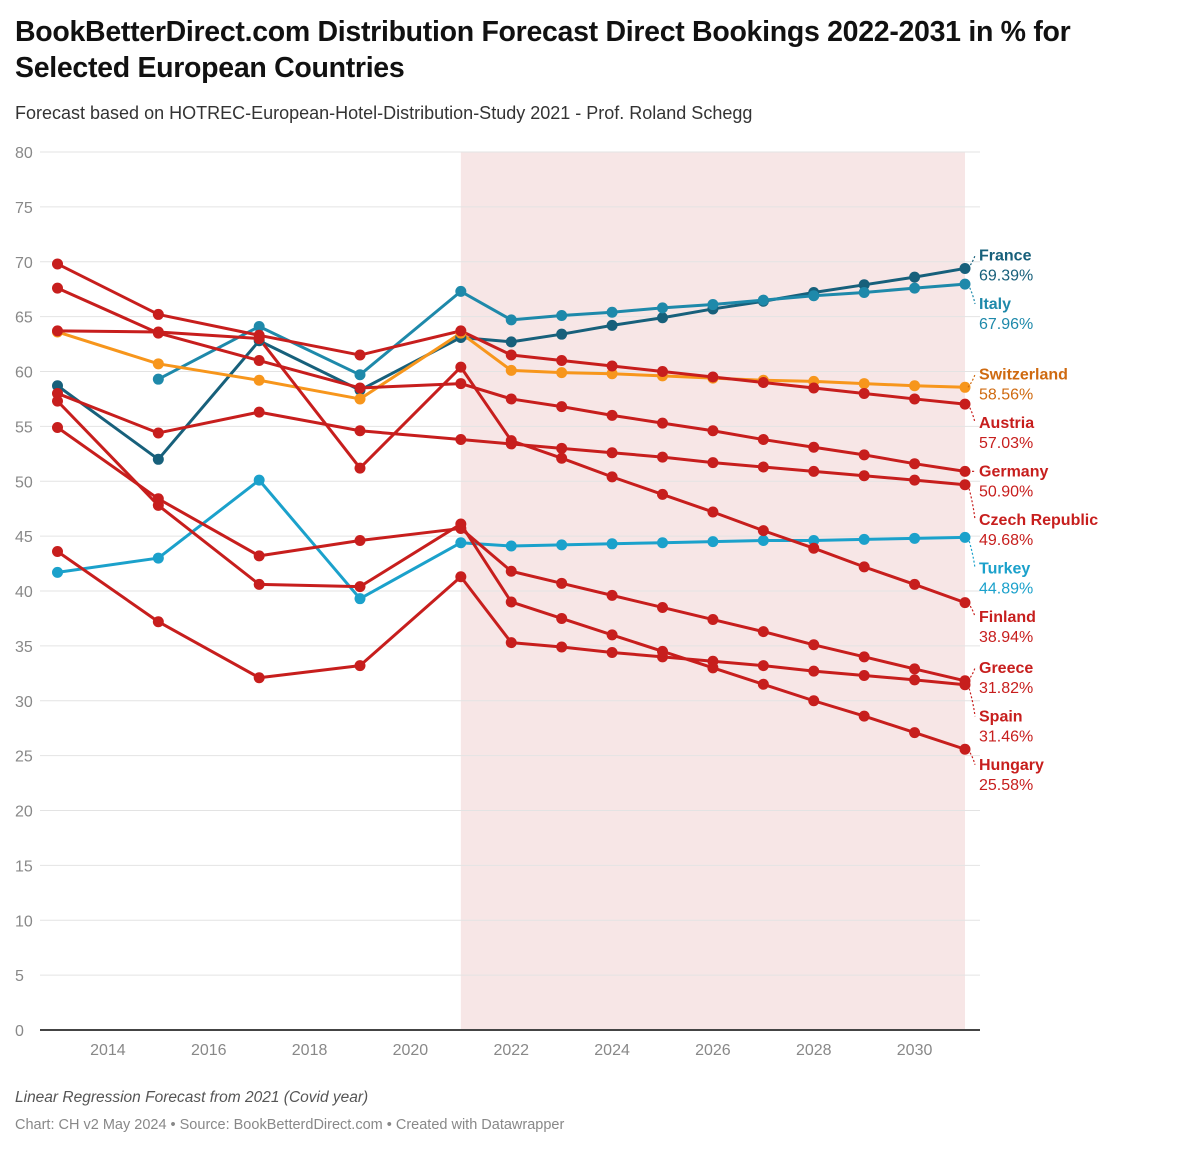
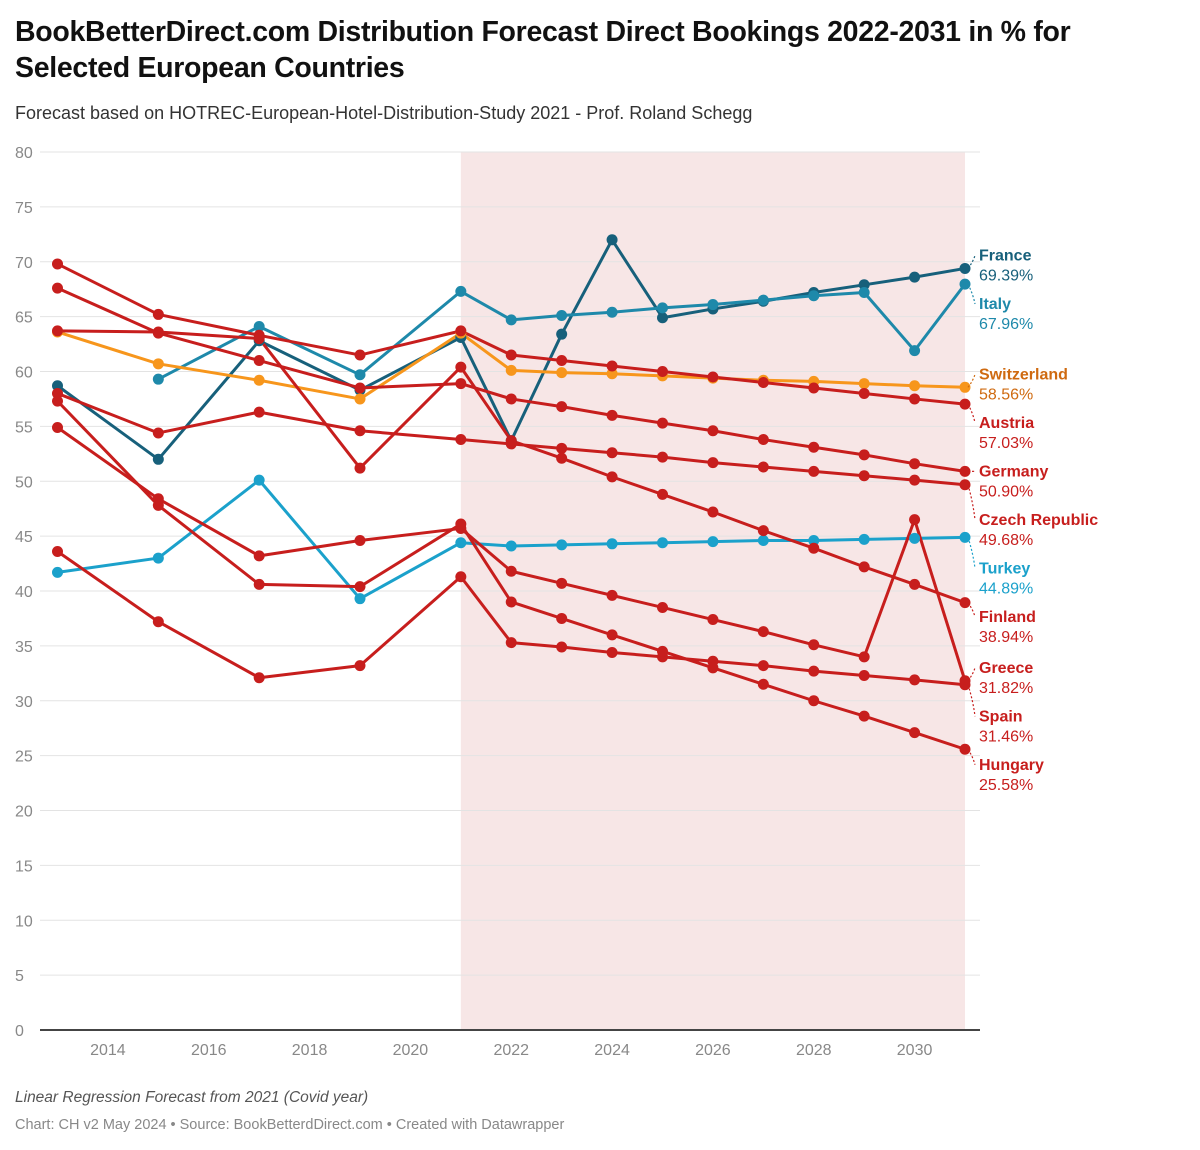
France/2022: 62.7 -> 53.7
France/2024: 64.2 -> 72.0
Italy/2030: 67.6 -> 61.9
Greece/2030: 32.9 -> 46.5
